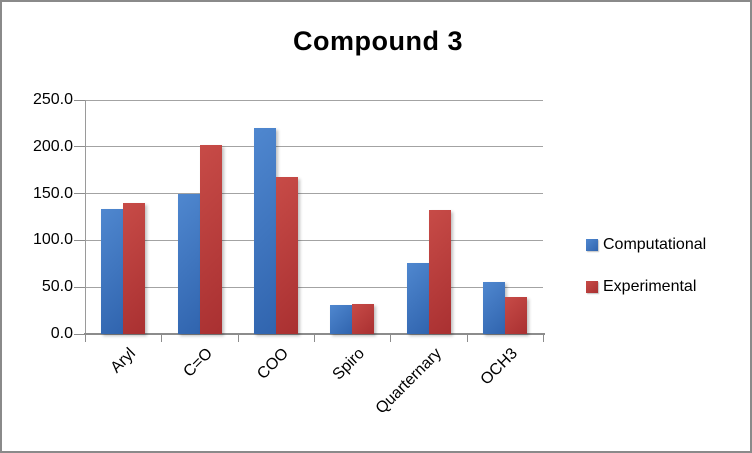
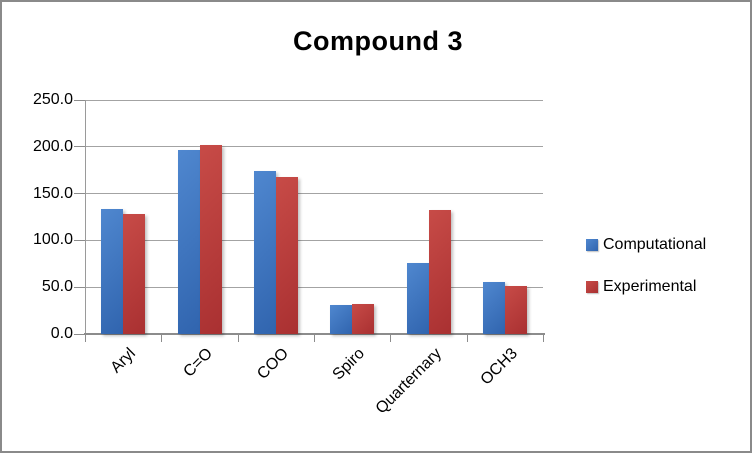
Experimental/Aryl: 140 -> 130
Computational/C=O: 150 -> 200
Computational/COO: 220 -> 170
Experimental/OCH3: 40 -> 50
